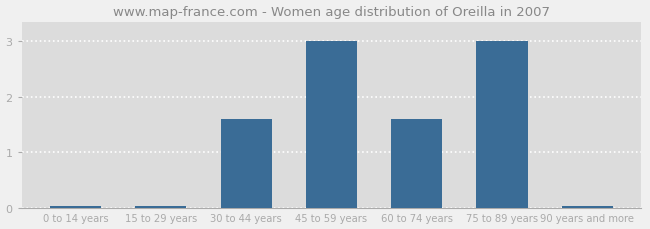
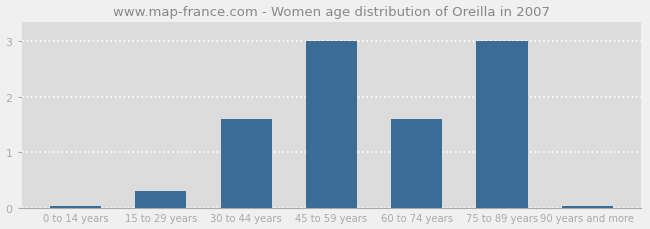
15 to 29 years: 0.04 -> 0.30
